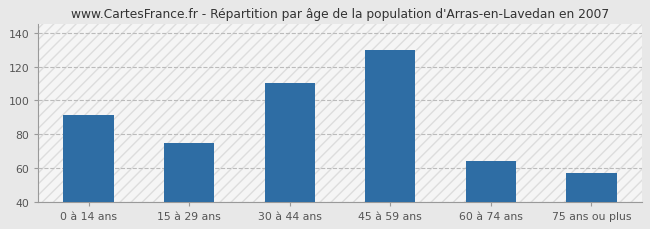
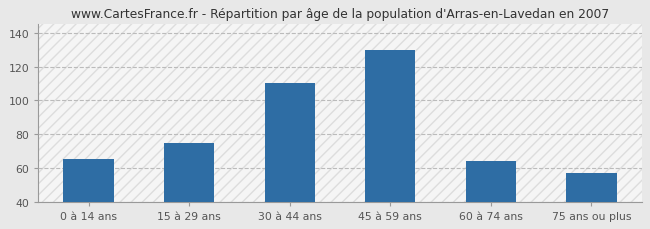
0 à 14 ans: 91 -> 65
